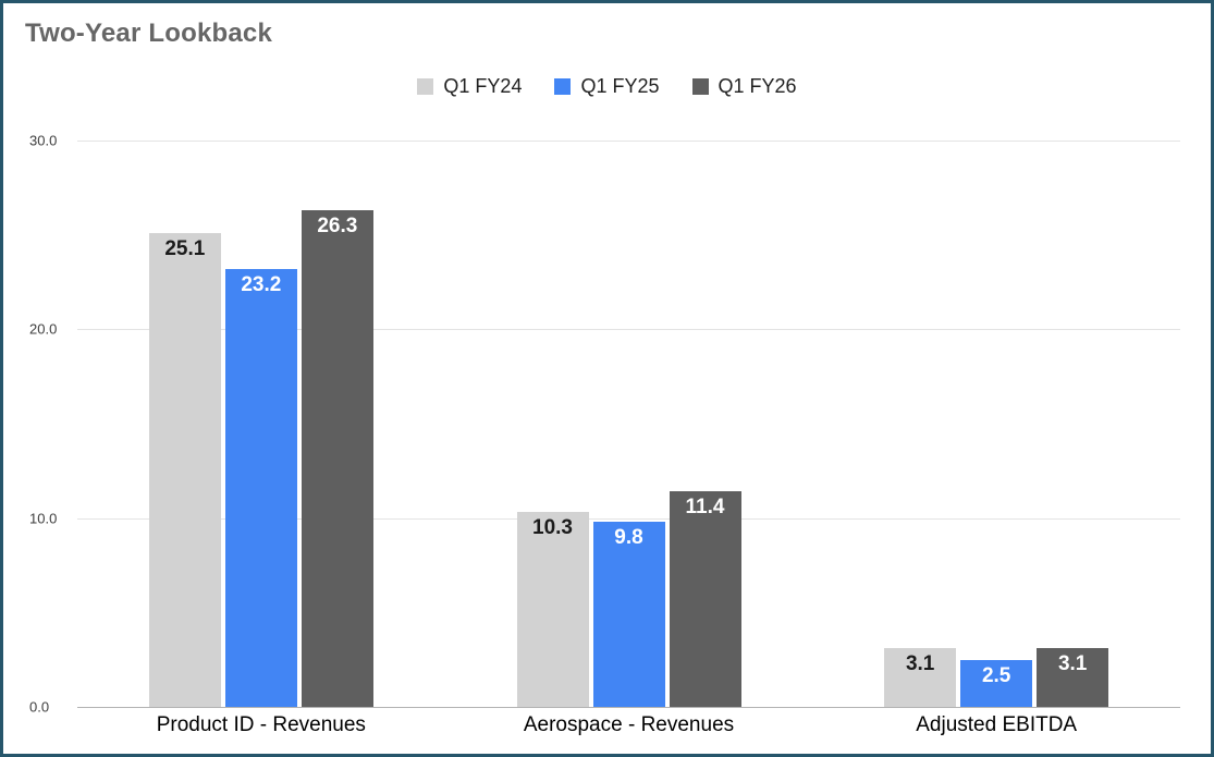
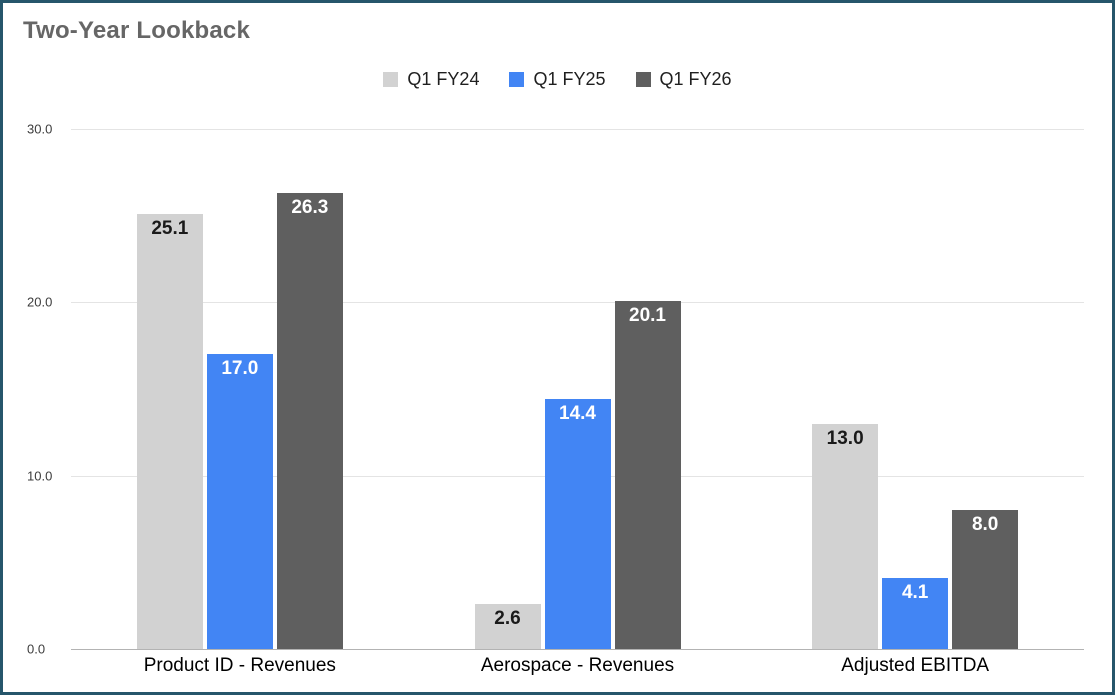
Q1 FY25/Product ID - Revenues: 23.2 -> 17.0
Q1 FY24/Aerospace - Revenues: 10.3 -> 2.6
Q1 FY25/Aerospace - Revenues: 9.8 -> 14.4
Q1 FY26/Aerospace - Revenues: 11.4 -> 20.1
Q1 FY24/Adjusted EBITDA: 3.1 -> 13.0
Q1 FY25/Adjusted EBITDA: 2.5 -> 4.1
Q1 FY26/Adjusted EBITDA: 3.1 -> 8.0
